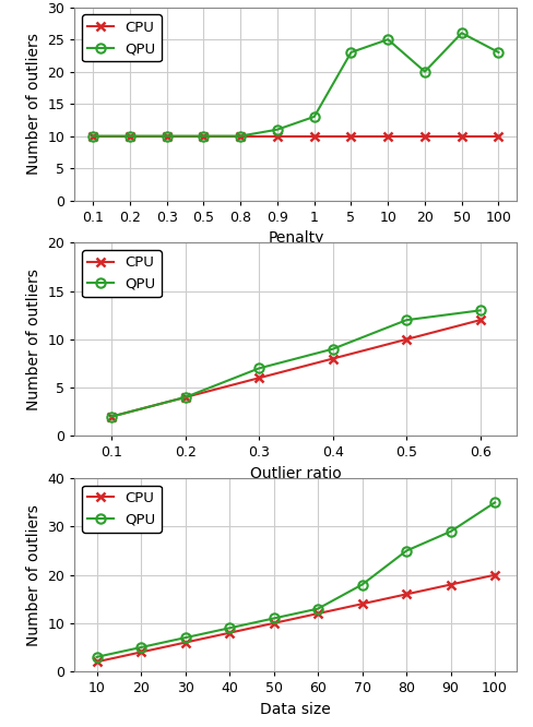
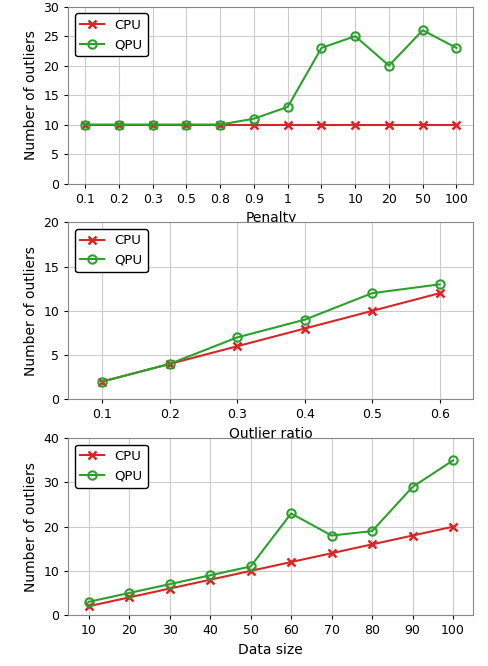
QPU/60: 13 -> 23
QPU/80: 25 -> 19
